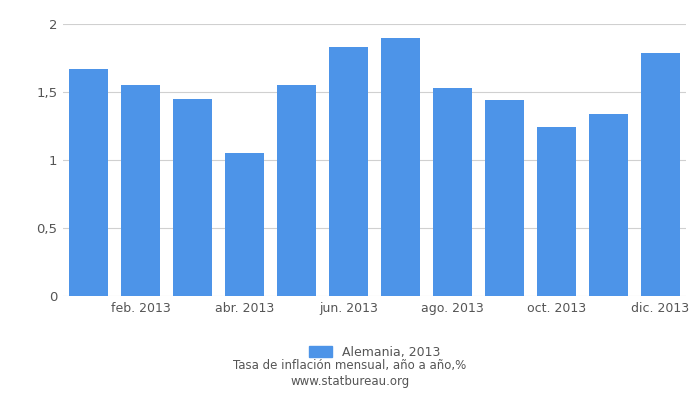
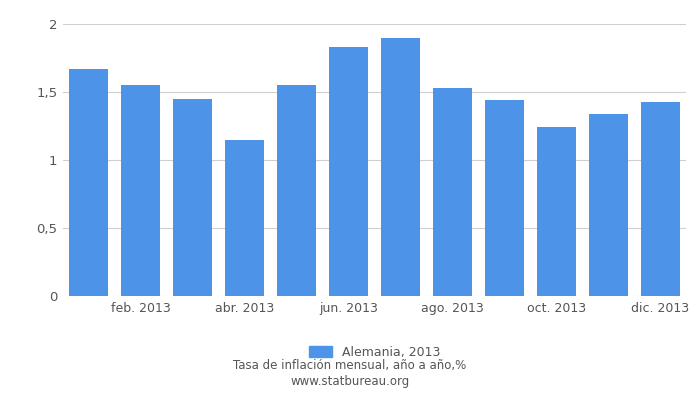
abr. 2013: 1,05 -> 1,15
dic. 2013: 1,79 -> 1,43
